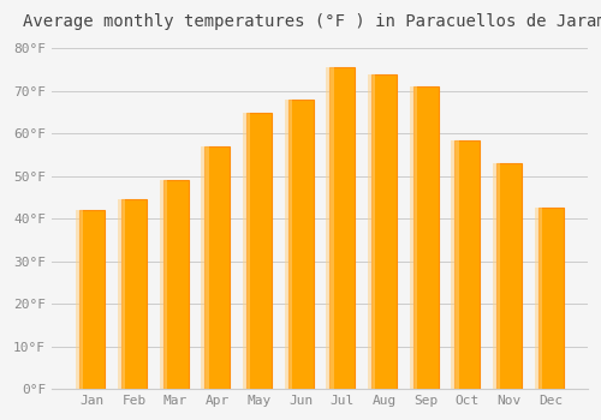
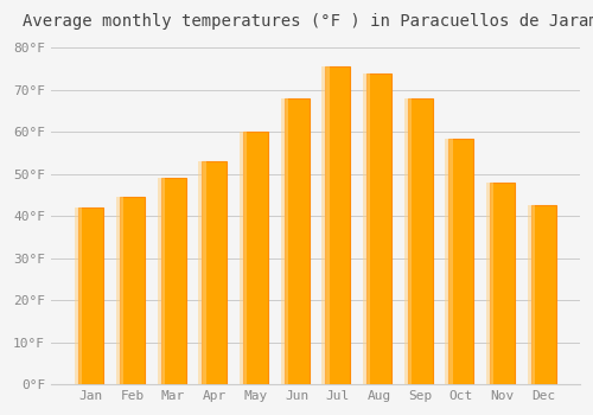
Apr: 57.0°F -> 53.0°F
May: 65.0°F -> 60.0°F
Sep: 71.0°F -> 68.0°F
Nov: 53.0°F -> 48.0°F
